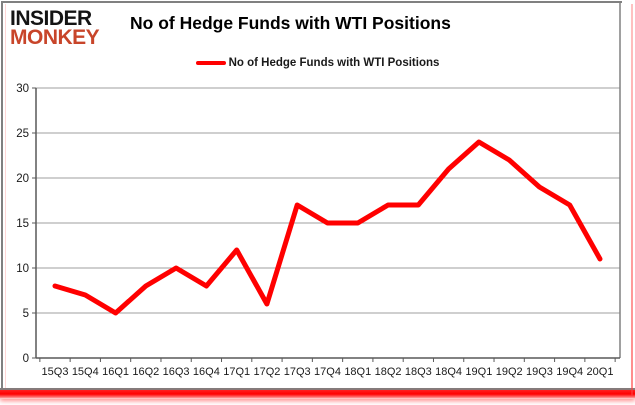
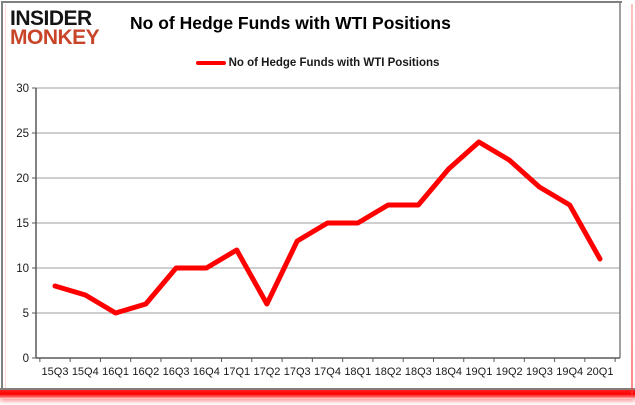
16Q2: 8 -> 6
16Q4: 8 -> 10
17Q3: 17 -> 13
